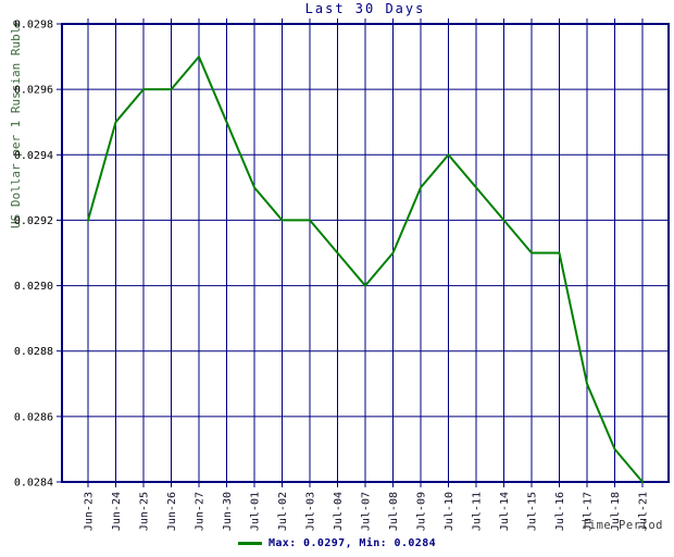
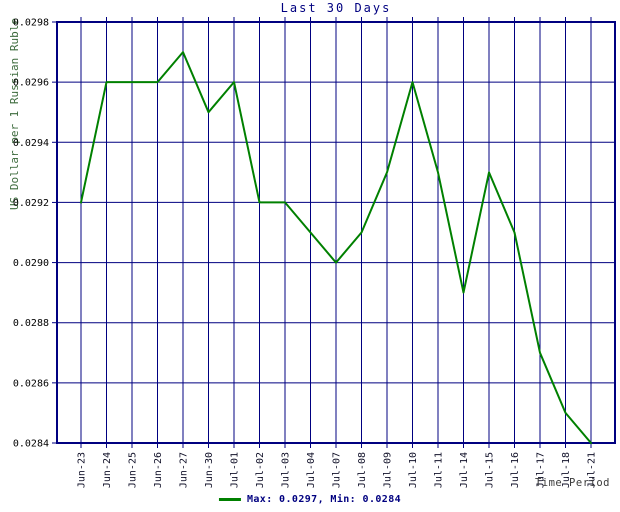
Jun-24: 0.0295 -> 0.0296
Jul-01: 0.0293 -> 0.0296
Jul-10: 0.0294 -> 0.0296
Jul-14: 0.0292 -> 0.0289
Jul-15: 0.0291 -> 0.0293
